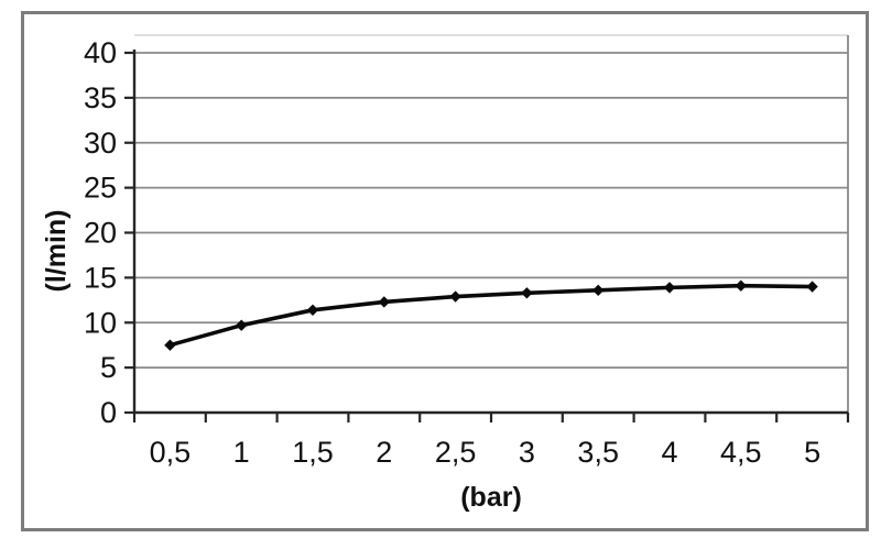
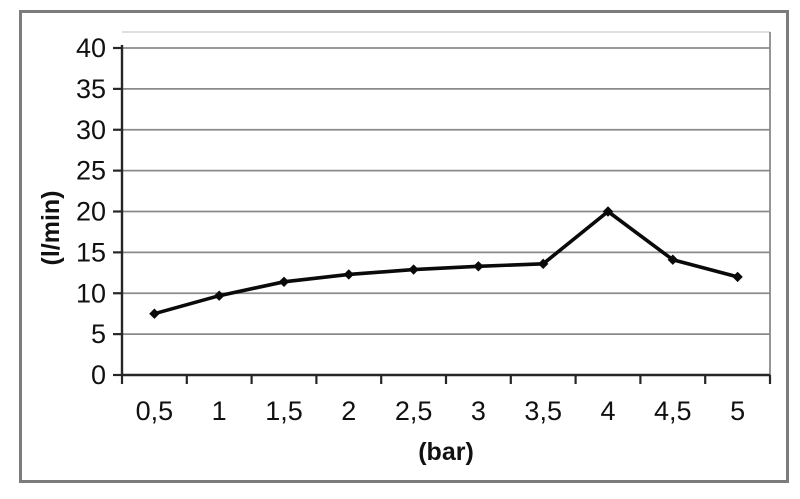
4: 14 -> 20
5: 14 -> 12
